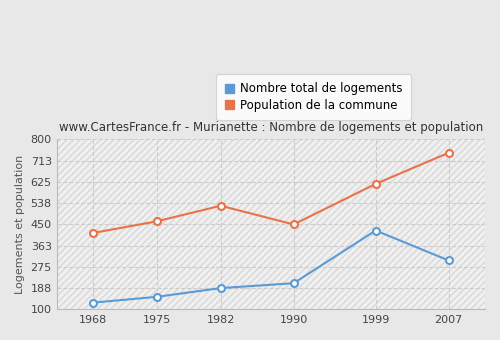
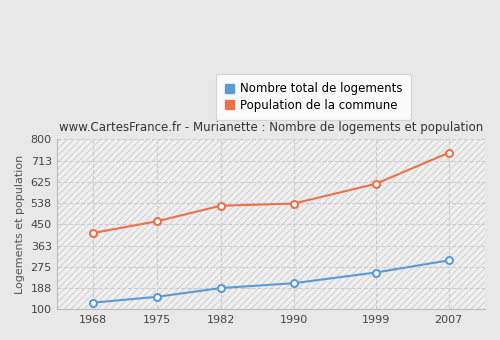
Population de la commune/1990: 450 -> 536
Nombre total de logements/1999: 425 -> 252
